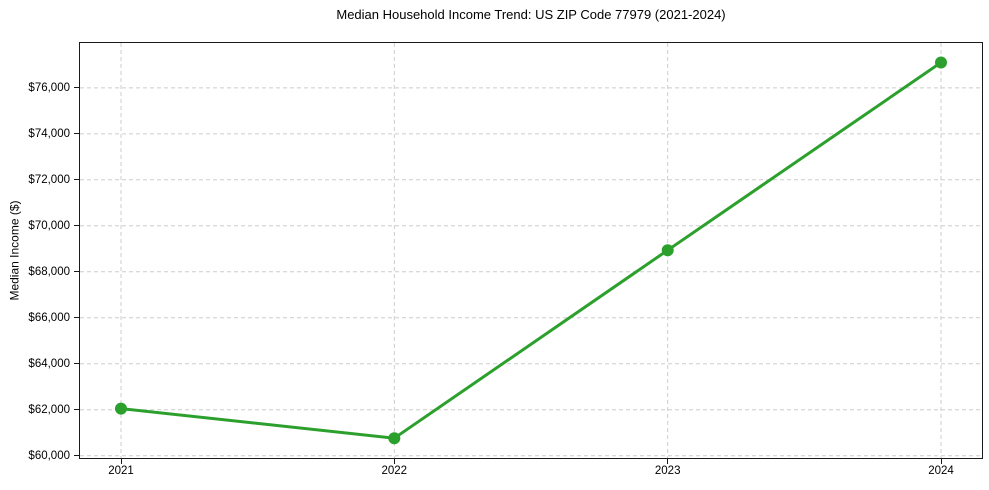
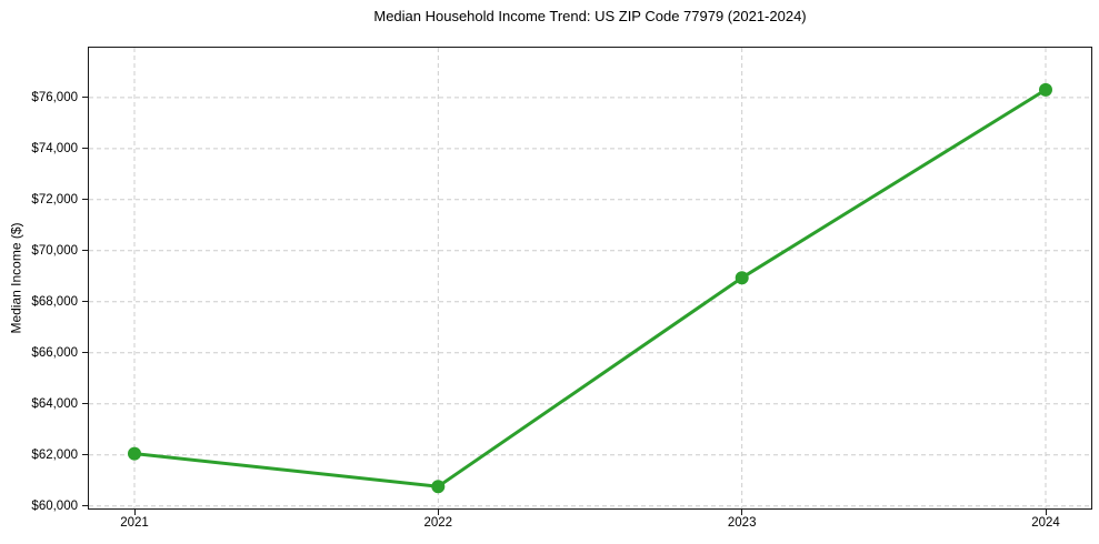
2024: $77100 -> $76300
